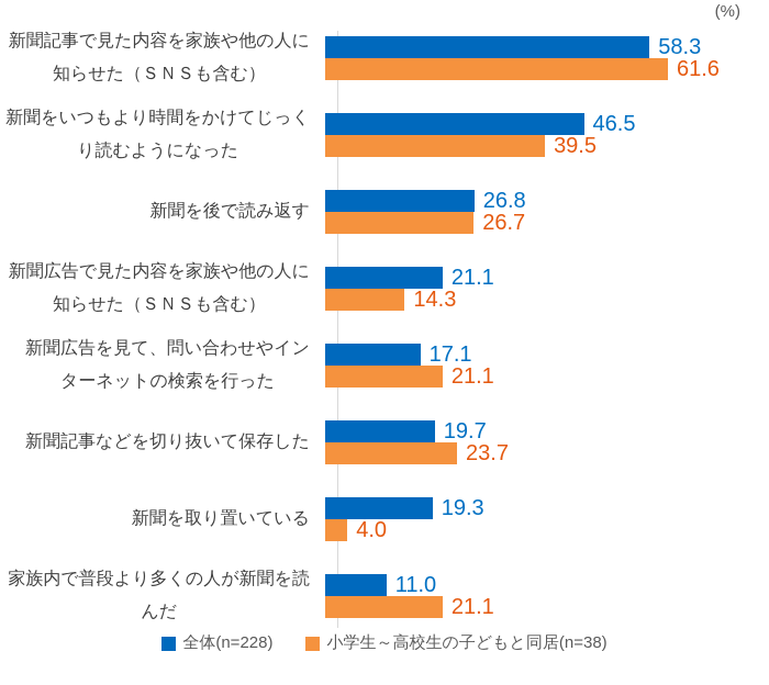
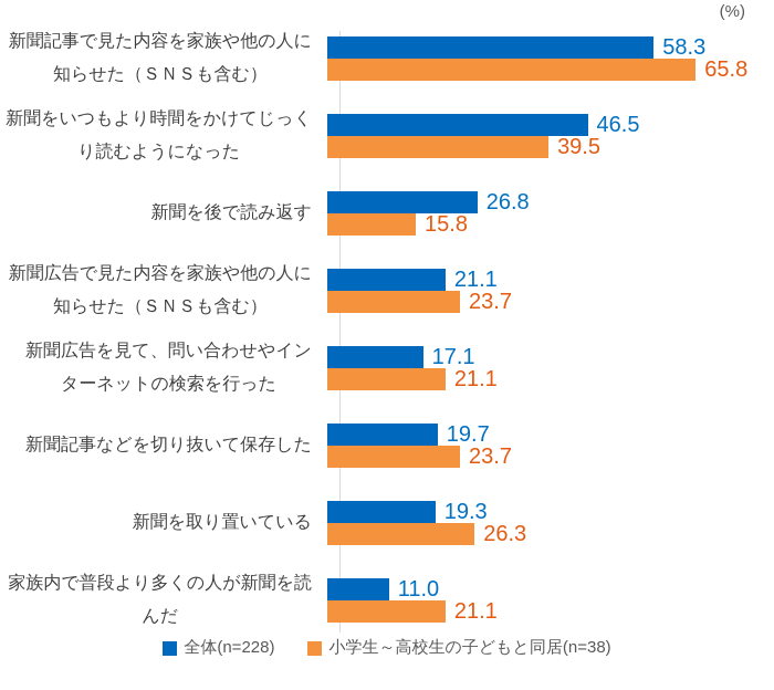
小学生～高校生の子どもと同居(n=38)/新聞記事で見た内容を家族や他の人に知らせた（ＳＮＳも含む）: 61.6 -> 65.8
小学生～高校生の子どもと同居(n=38)/新聞を後で読み返す: 26.7 -> 15.8
小学生～高校生の子どもと同居(n=38)/新聞広告で見た内容を家族や他の人に知らせた（ＳＮＳも含む）: 14.3 -> 23.7
小学生～高校生の子どもと同居(n=38)/新聞を取り置いている: 4.0 -> 26.3
